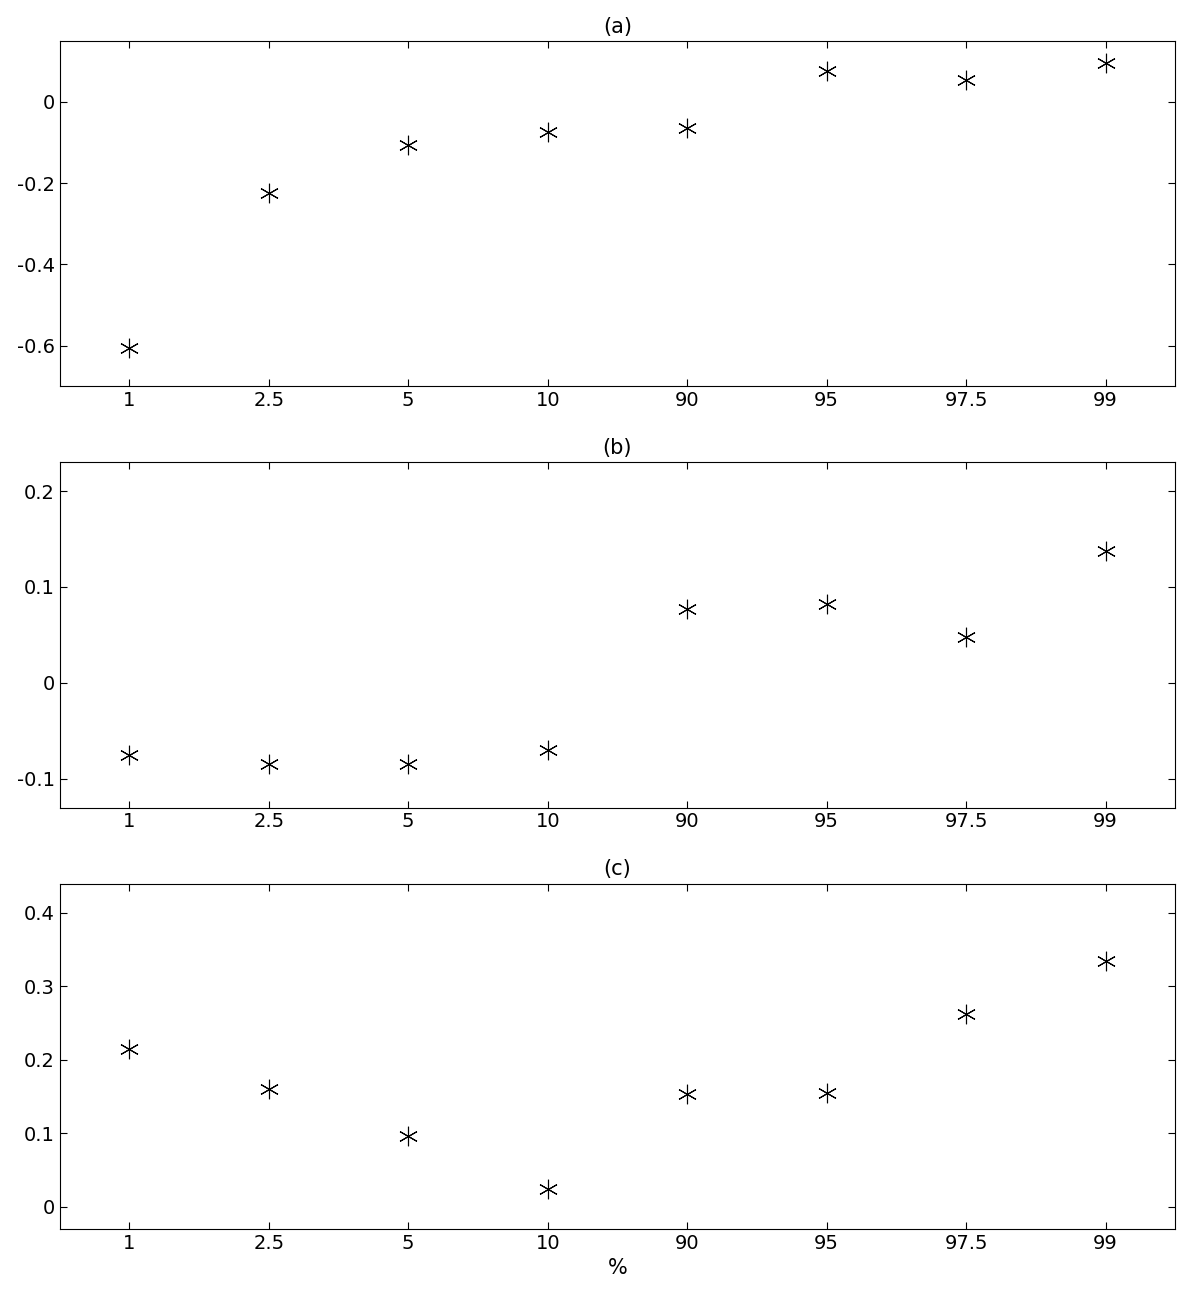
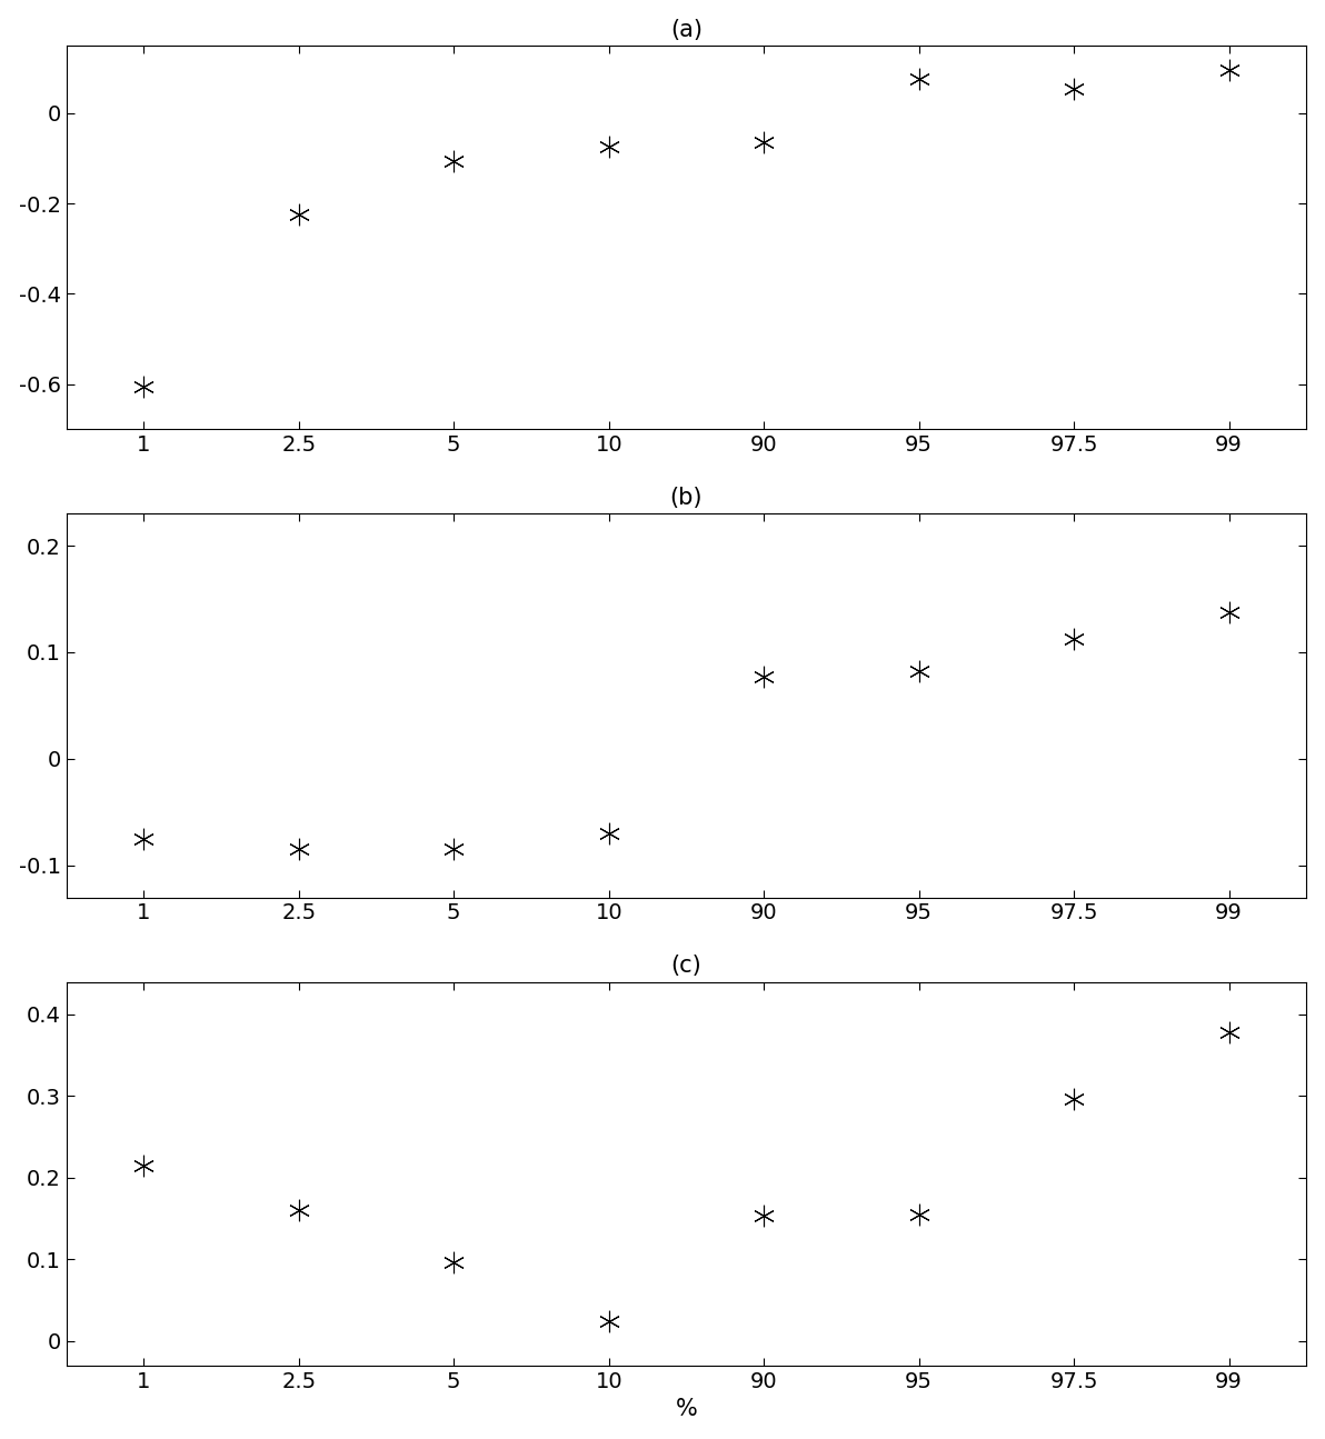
(b)/97.5: 0.048 -> 0.113
(c)/97.5: 0.262 -> 0.297
(c)/99: 0.334 -> 0.378
